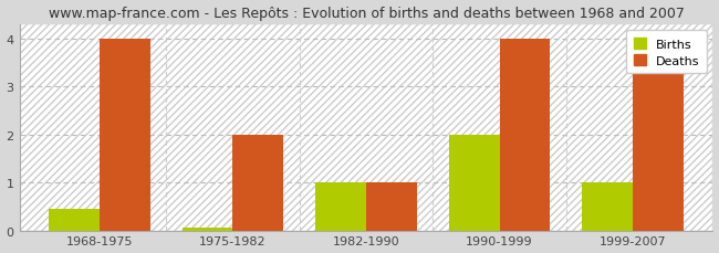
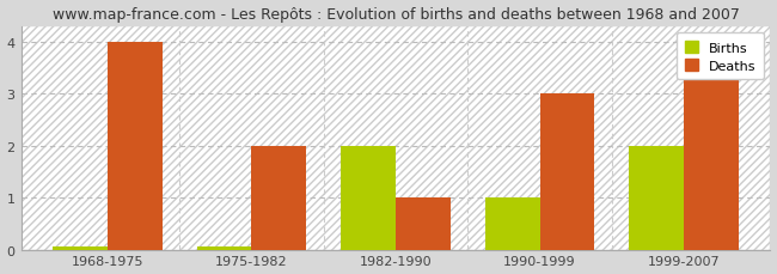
Births/1968-1975: 0.45 -> 0.05
Births/1982-1990: 1.00 -> 2.00
Births/1990-1999: 2.00 -> 1.00
Deaths/1990-1999: 4 -> 3
Births/1999-2007: 1.00 -> 2.00
